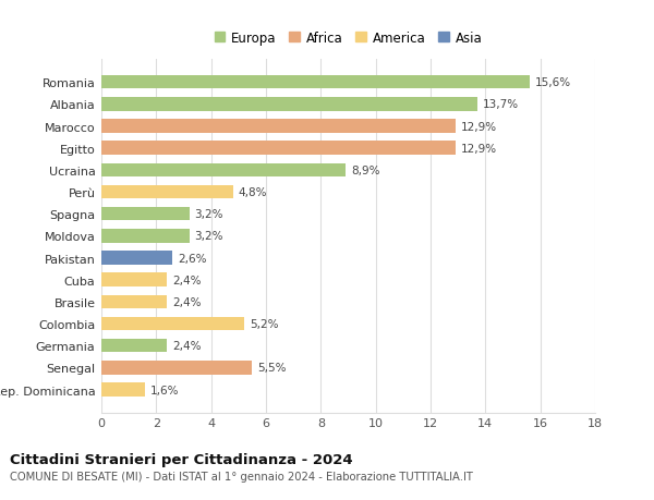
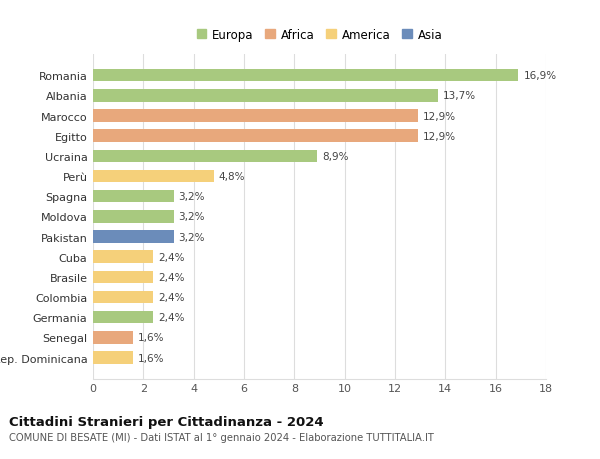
Romania: 15,6% -> 16,9%
Pakistan: 2,6% -> 3,2%
Colombia: 5,2% -> 2,4%
Senegal: 5,5% -> 1,6%
